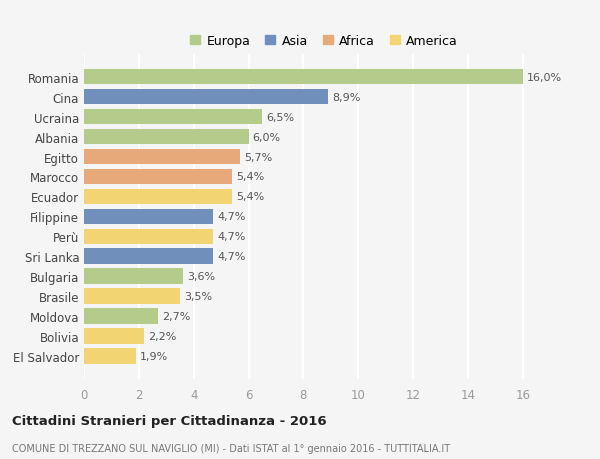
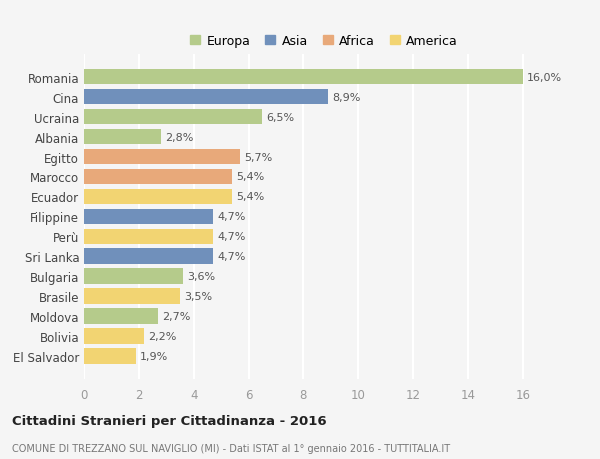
Albania: 6,0% -> 2,8%
